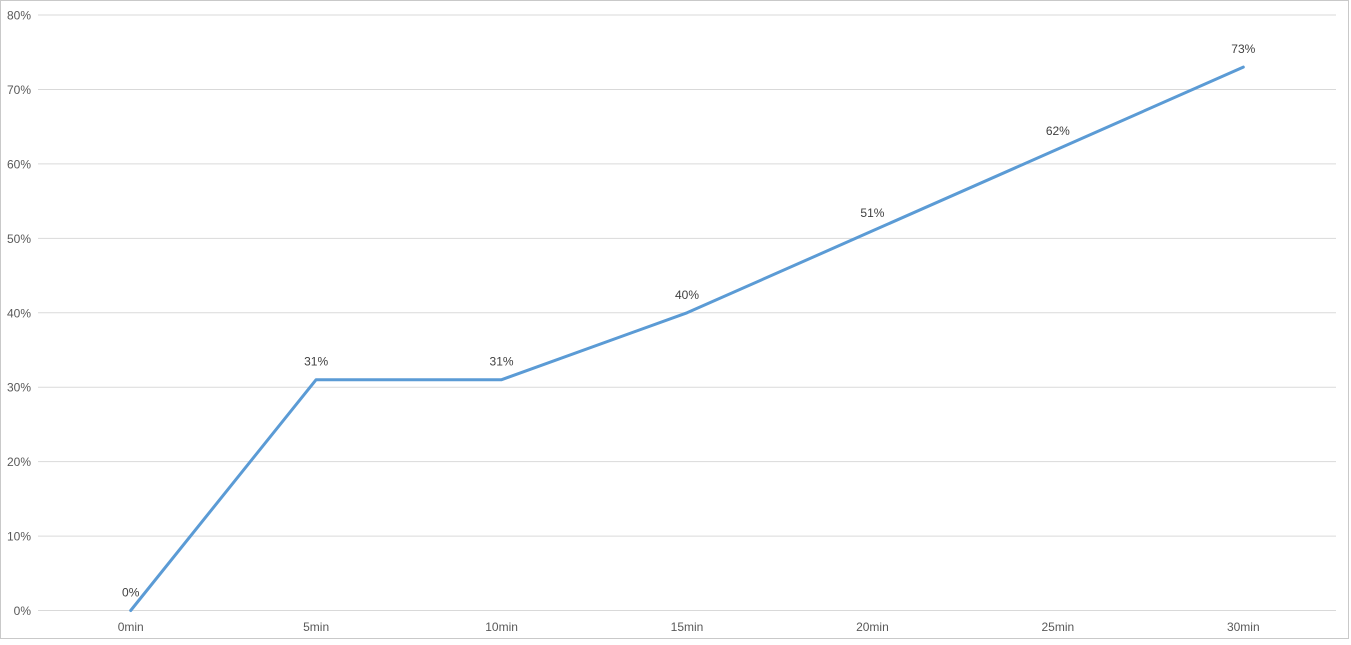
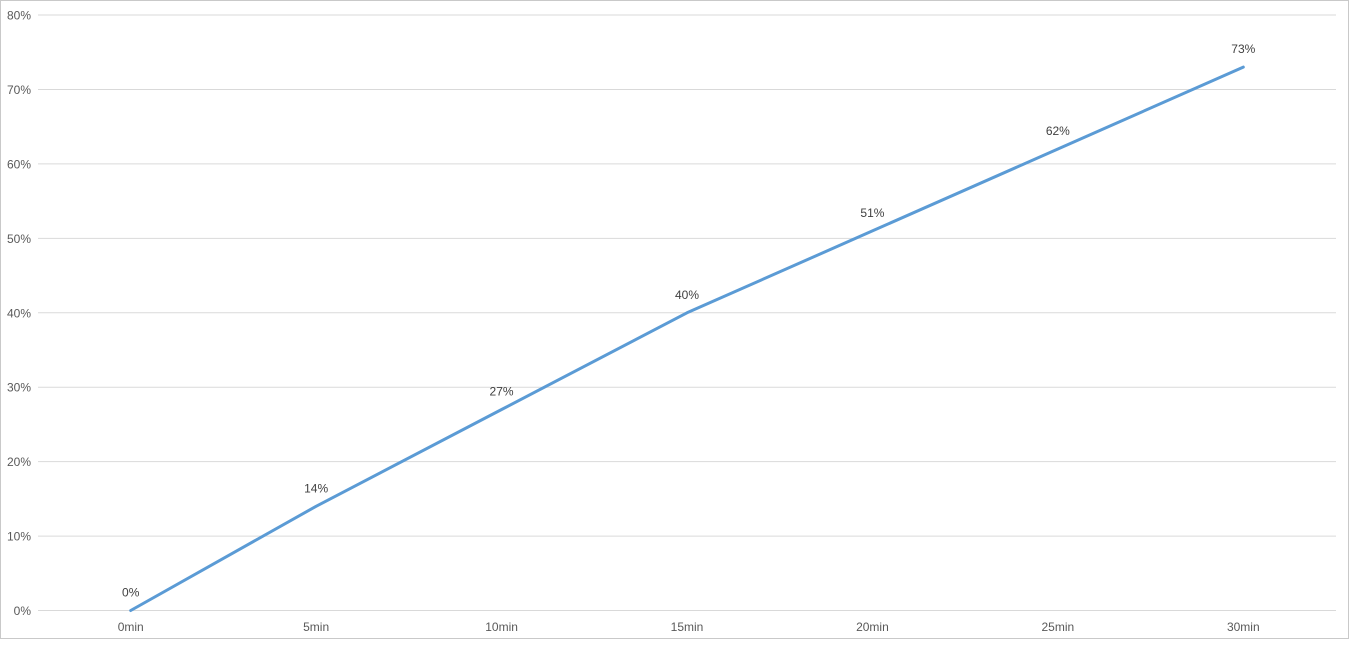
5min: 31% -> 14%
10min: 31% -> 27%
